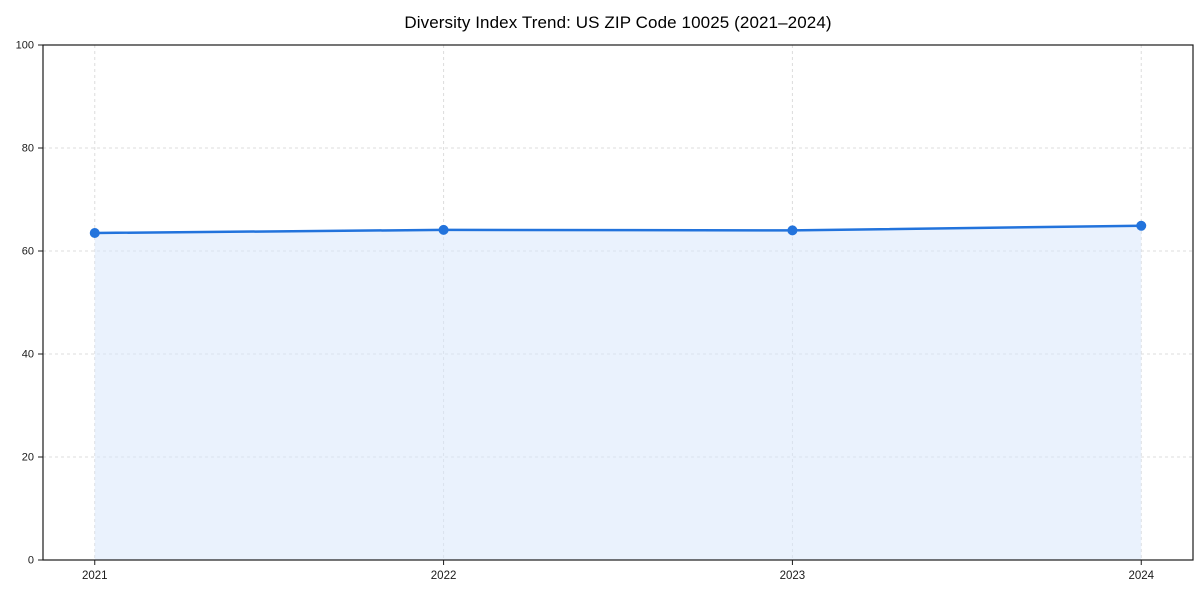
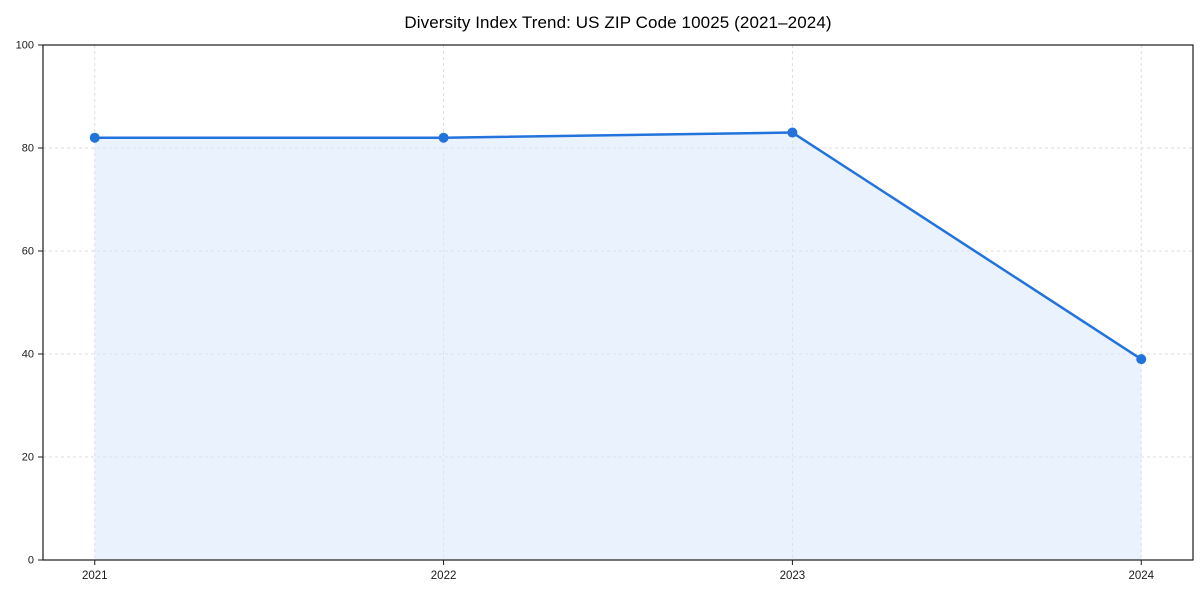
2021: 64 -> 82
2022: 64 -> 82
2023: 64 -> 83
2024: 65 -> 39
